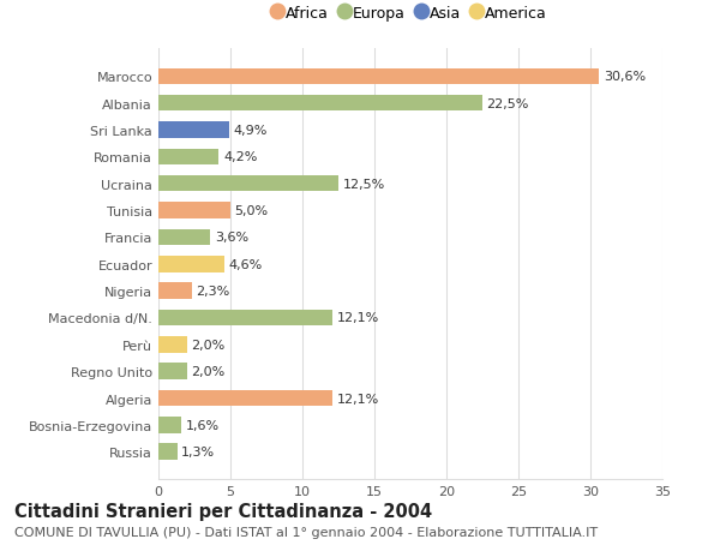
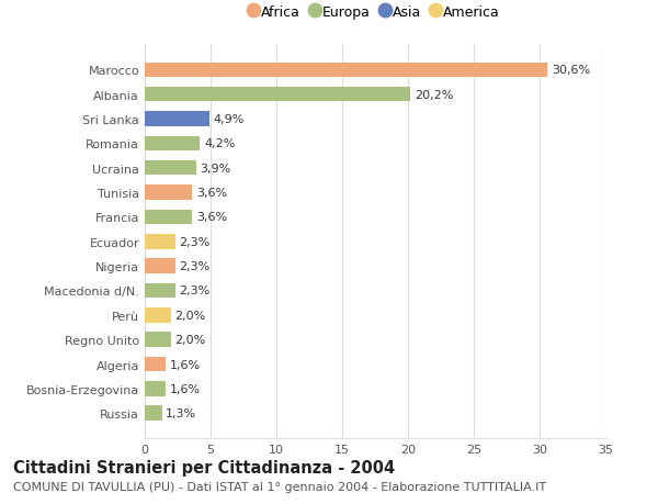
Albania: 22,5% -> 20,2%
Ucraina: 12,5% -> 3,9%
Tunisia: 5,0% -> 3,6%
Ecuador: 4,6% -> 2,3%
Macedonia d/N.: 12,1% -> 2,3%
Algeria: 12,1% -> 1,6%
